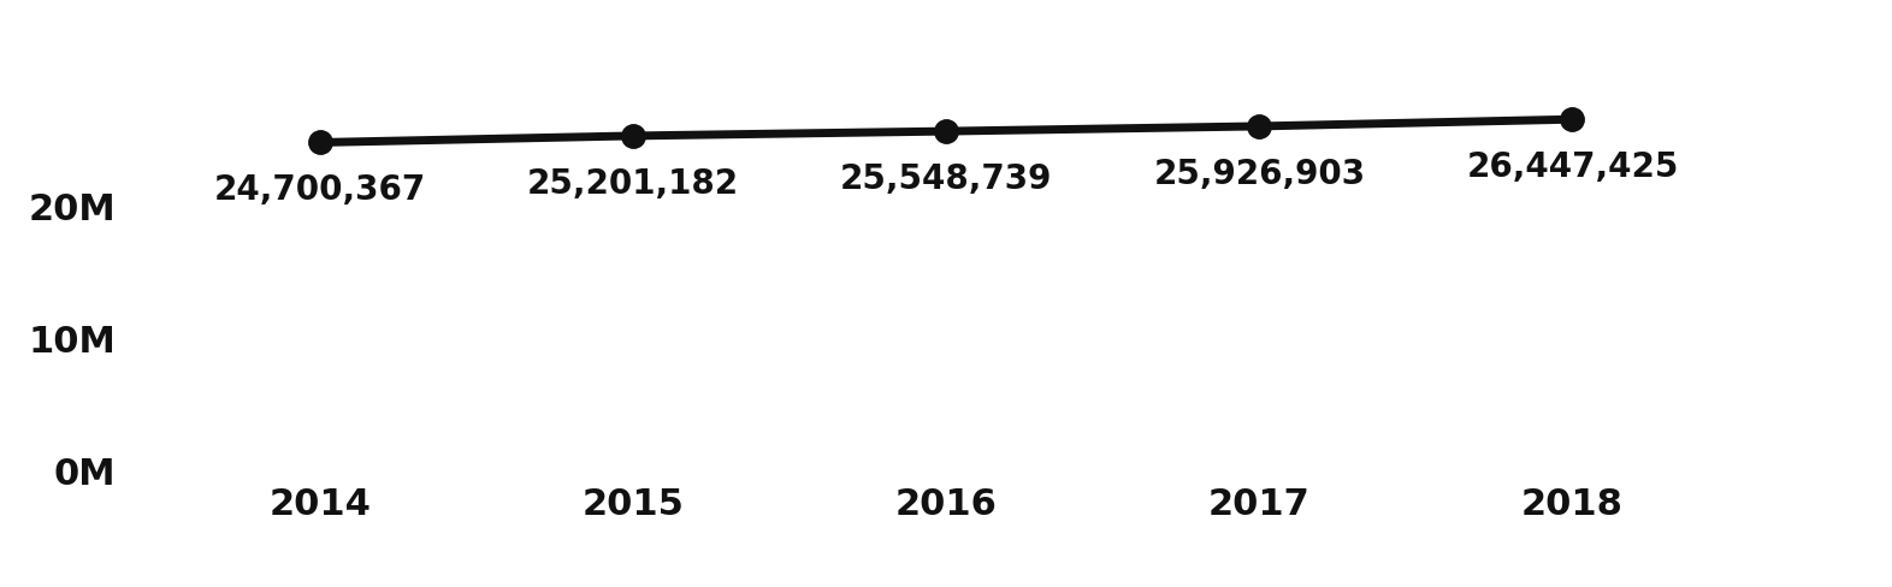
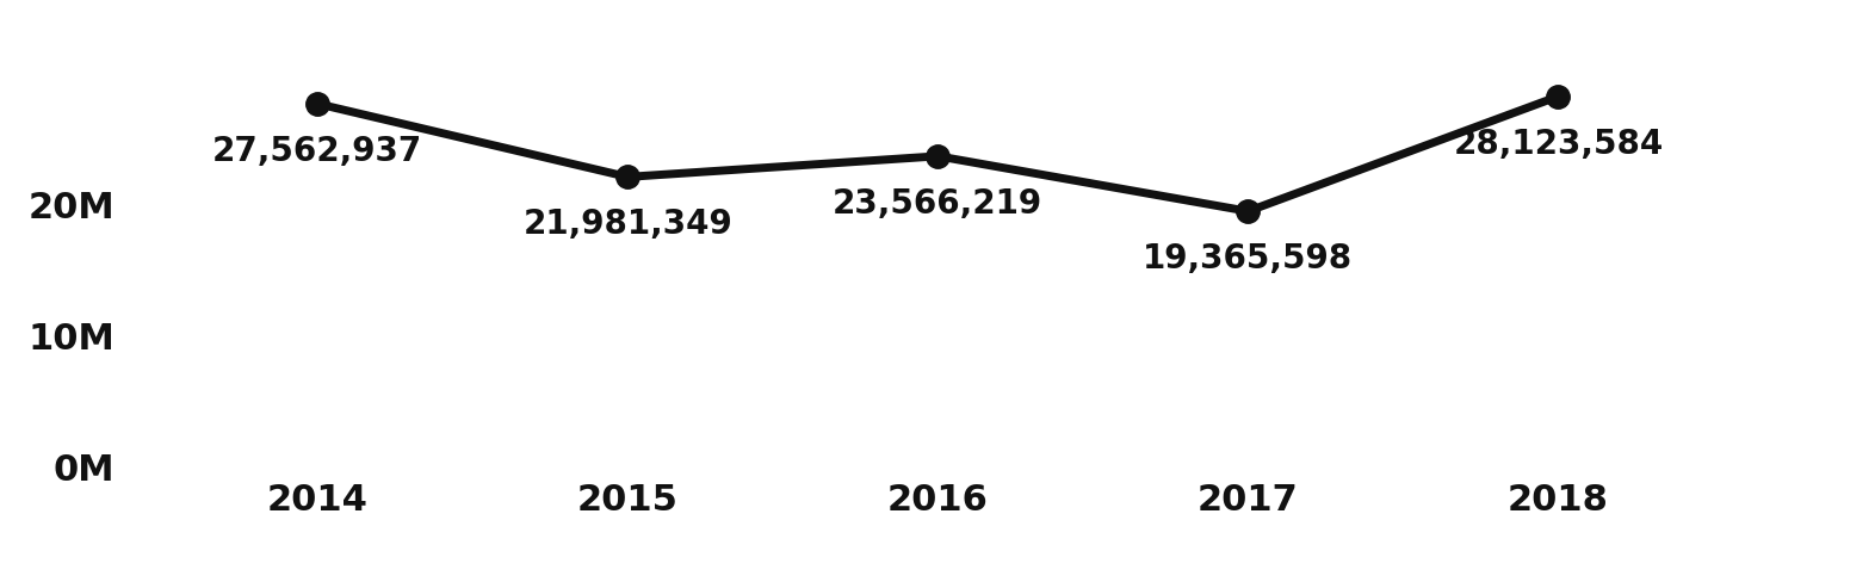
2014: 24,700,367 -> 27,562,937
2015: 25,201,182 -> 21,981,349
2016: 25,548,739 -> 23,566,219
2017: 25,926,903 -> 19,365,598
2018: 26,447,425 -> 28,123,584
